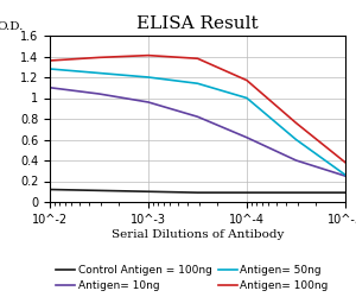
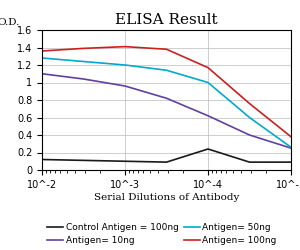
Control Antigen = 100ng/10^-4: 0.09 -> 0.24
